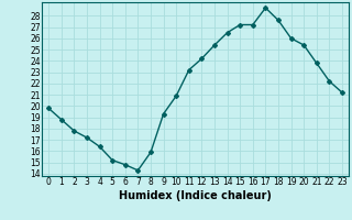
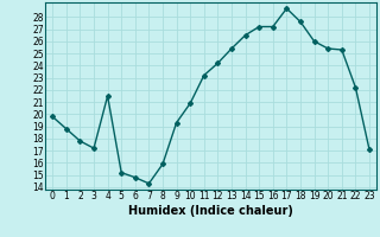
4: 16.4 -> 21.5
21: 23.8 -> 25.3
23: 21.2 -> 17.1
